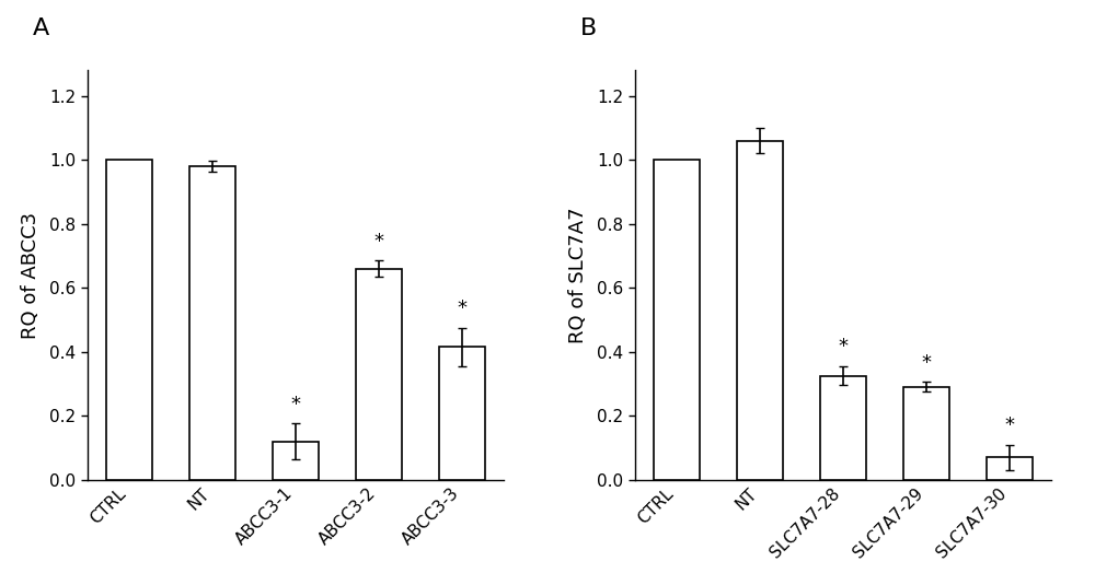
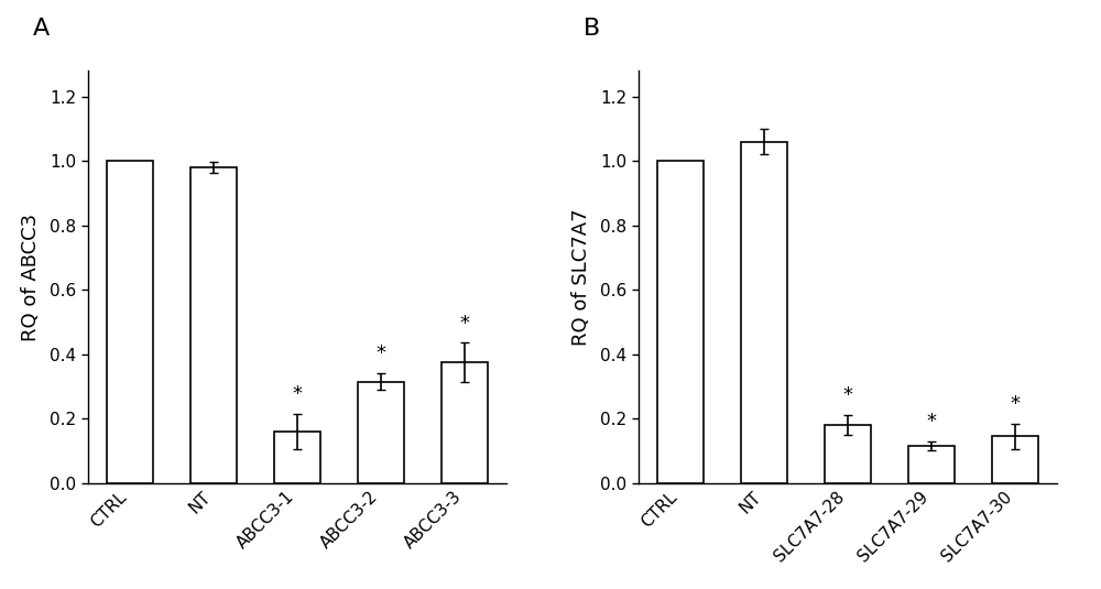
ABCC3-1: 0.120 -> 0.160
ABCC3-2: 0.660 -> 0.315
ABCC3-3: 0.415 -> 0.375
SLC7A7-28: 0.325 -> 0.180
SLC7A7-29: 0.290 -> 0.115
SLC7A7-30: 0.070 -> 0.145
